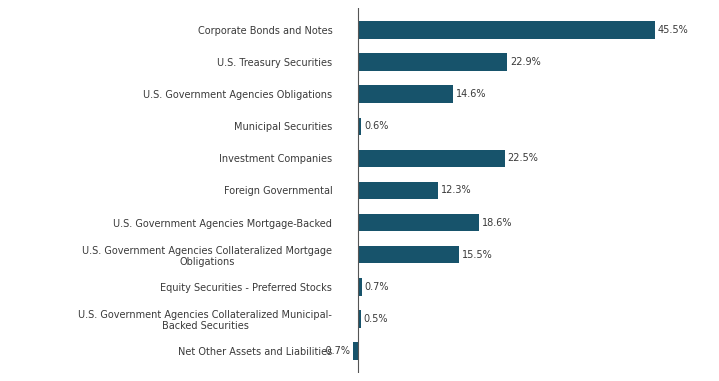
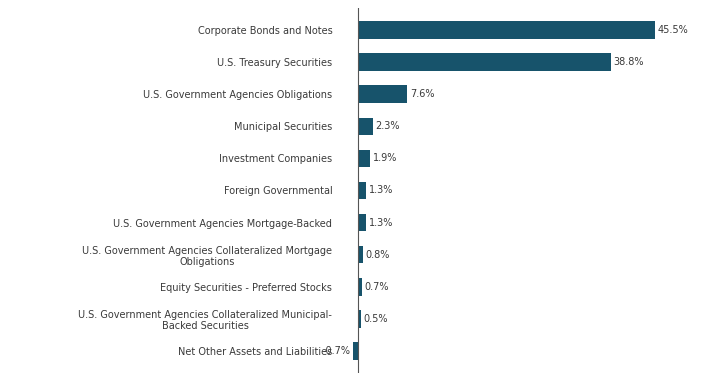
U.S. Treasury Securities: 22.9% -> 38.8%
U.S. Government Agencies Obligations: 14.6% -> 7.6%
Municipal Securities: 0.6% -> 2.3%
Investment Companies: 22.5% -> 1.9%
Foreign Governmental: 12.3% -> 1.3%
U.S. Government Agencies Mortgage-Backed: 18.6% -> 1.3%
U.S. Government Agencies Collateralized Mortgage Obligations: 15.5% -> 0.8%
